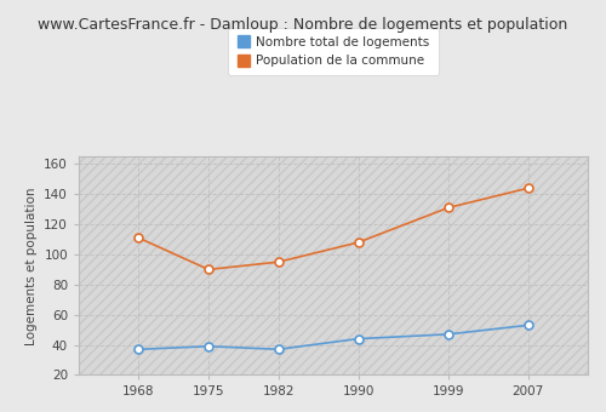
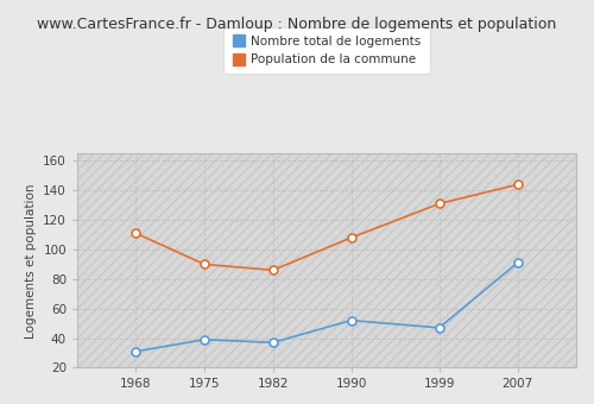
Nombre total de logements/1968: 37 -> 31
Population de la commune/1982: 95 -> 86
Nombre total de logements/1990: 44 -> 52
Nombre total de logements/2007: 53 -> 91
